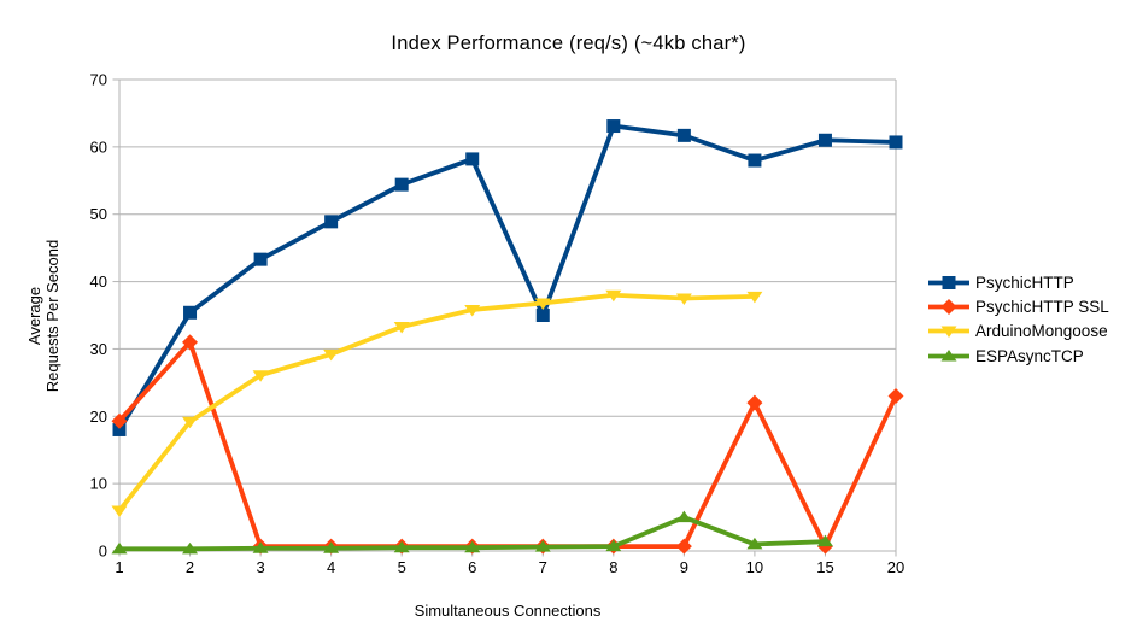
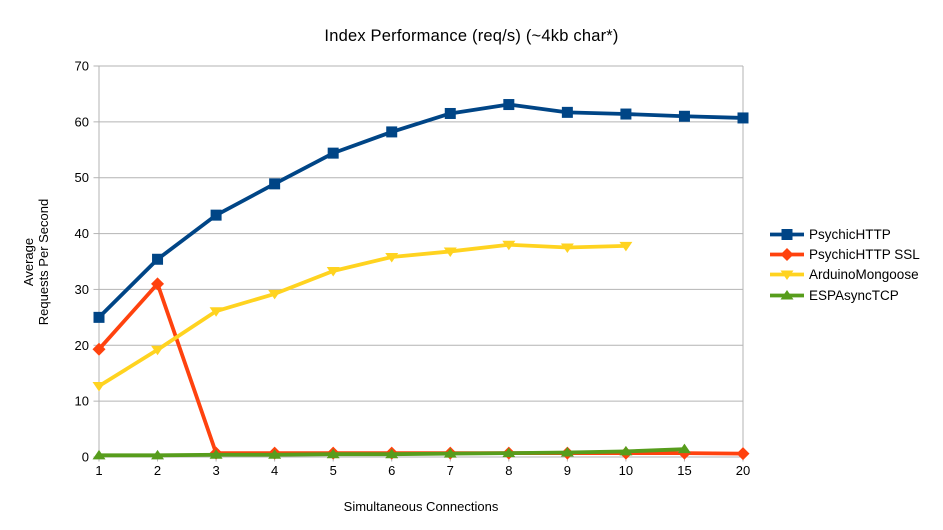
PsychicHTTP/1: 18 -> 25
ArduinoMongoose/1: 6 -> 13
PsychicHTTP/7: 35 -> 62
ESPAsyncTCP/9: 5 -> 1
PsychicHTTP/10: 58 -> 61
PsychicHTTP SSL/10: 22 -> 1
PsychicHTTP SSL/20: 23 -> 1
